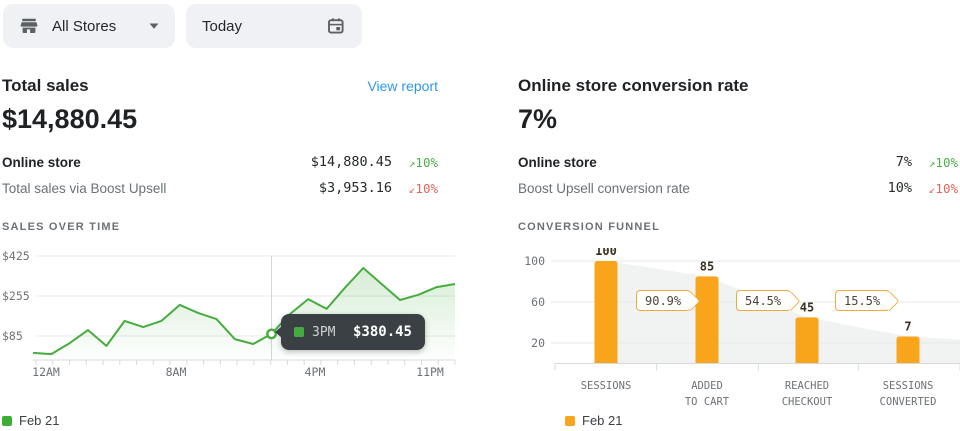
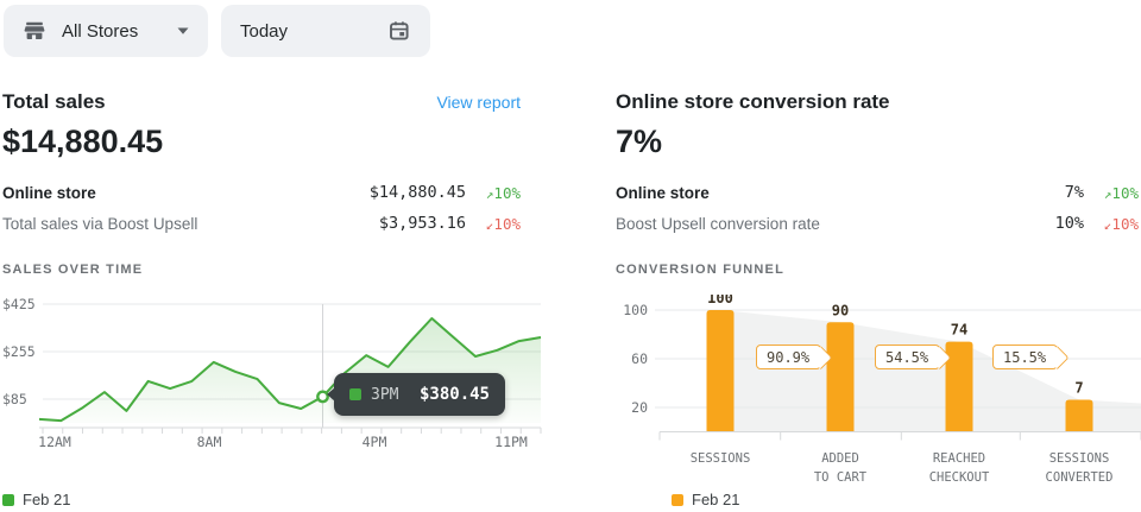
CONVERSION FUNNEL/ADDED TO CART: 85 -> 90
CONVERSION FUNNEL/REACHED CHECKOUT: 45 -> 74
